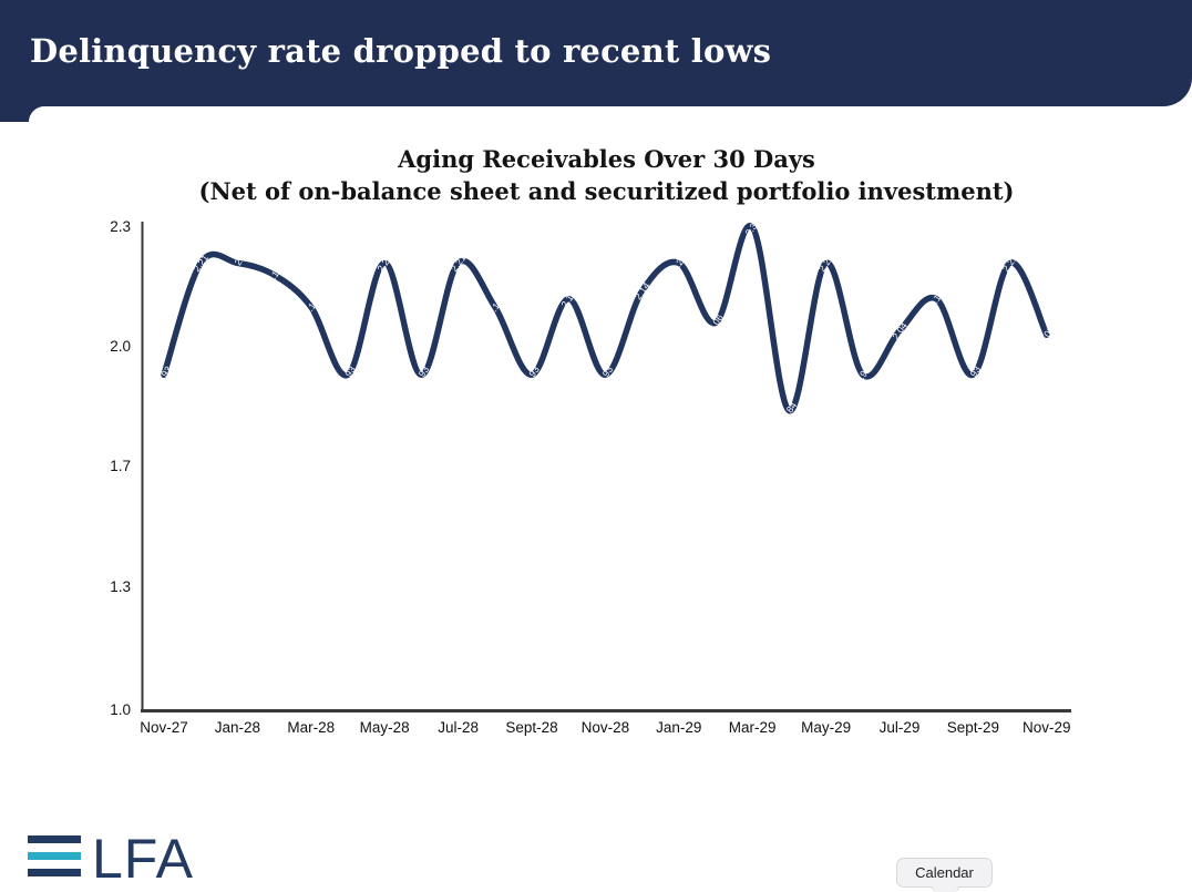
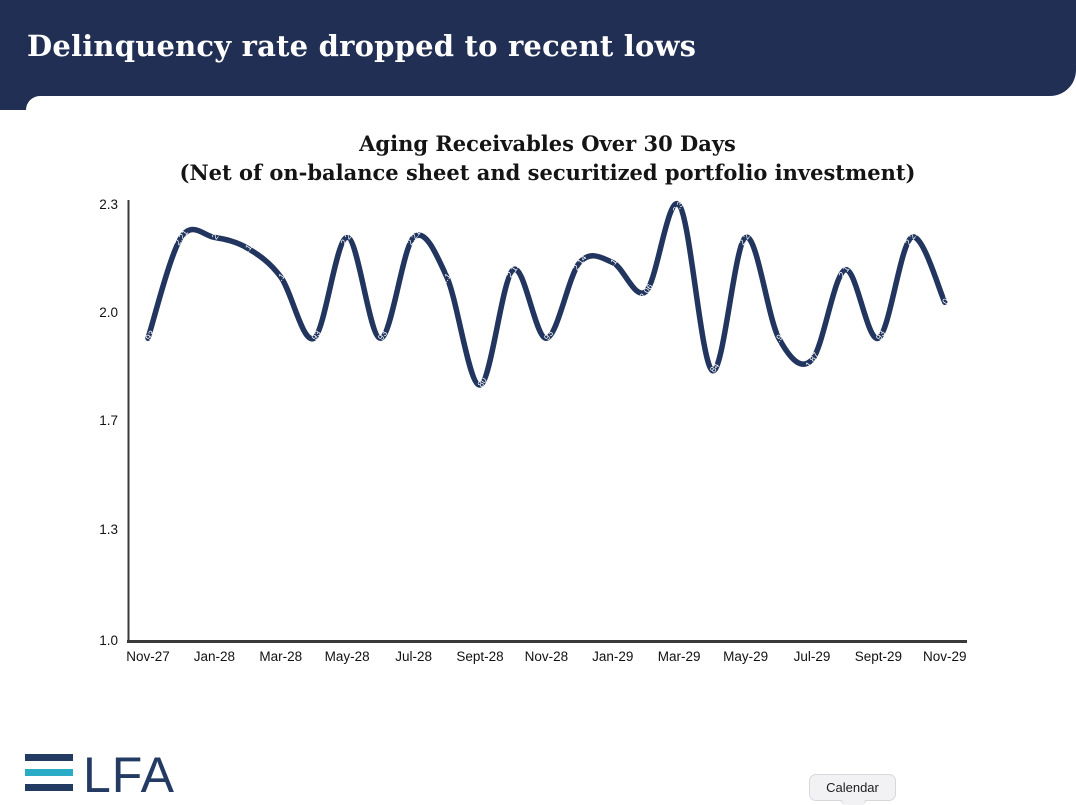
Sept-28: 1.93 -> 1.80
Jan-29: 2.21 -> 2.14
Jul-29: 2.04 -> 1.87
